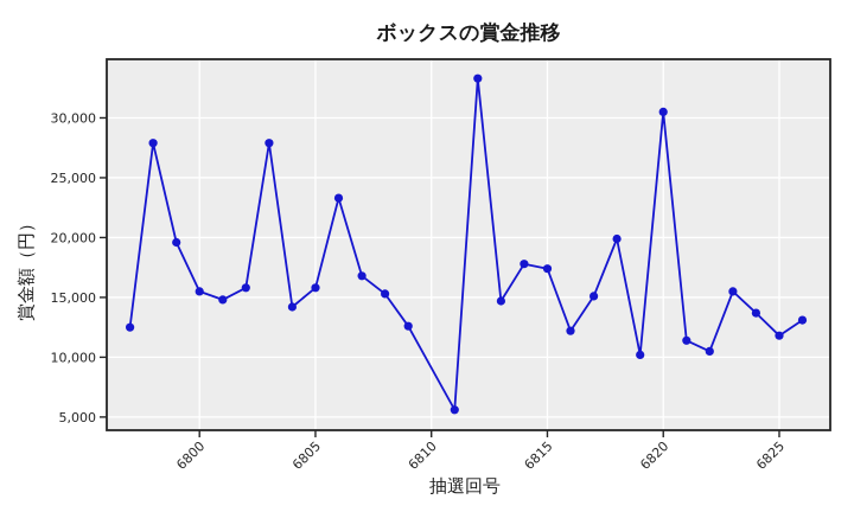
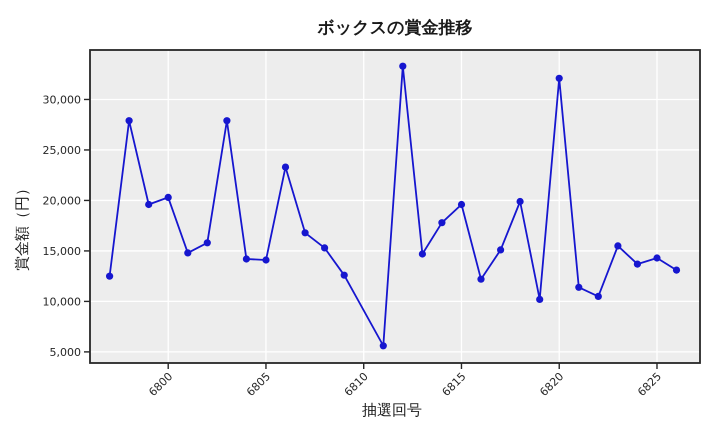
6800: 15500 -> 20300
6805: 15800 -> 14100
6815: 17400 -> 19600
6820: 30500 -> 32100
6825: 11800 -> 14300
